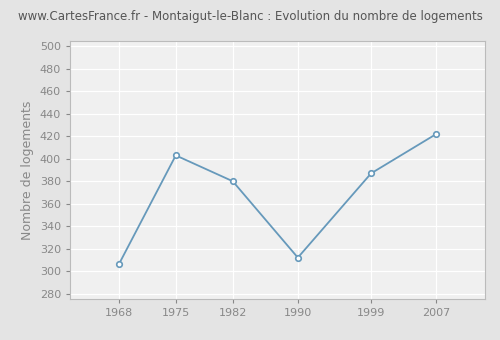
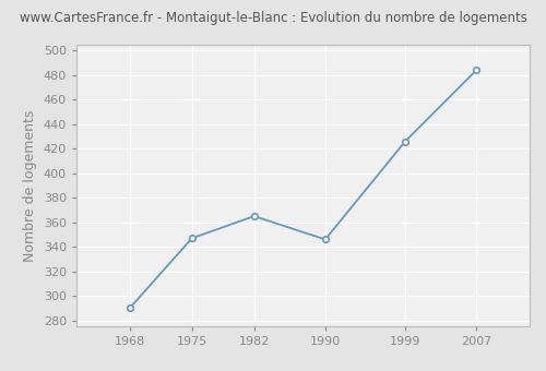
1968: 306 -> 290
1975: 403 -> 347
1982: 380 -> 365
1990: 312 -> 346
1999: 387 -> 426
2007: 422 -> 484
